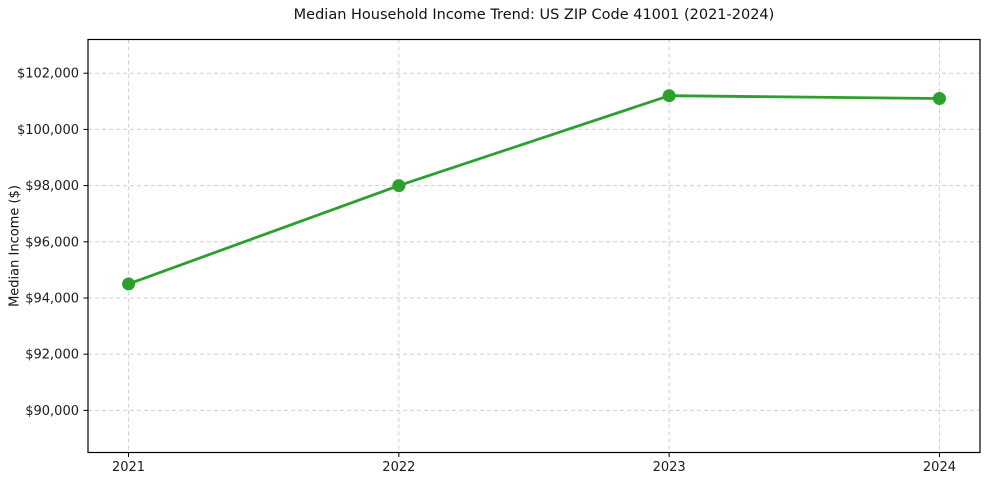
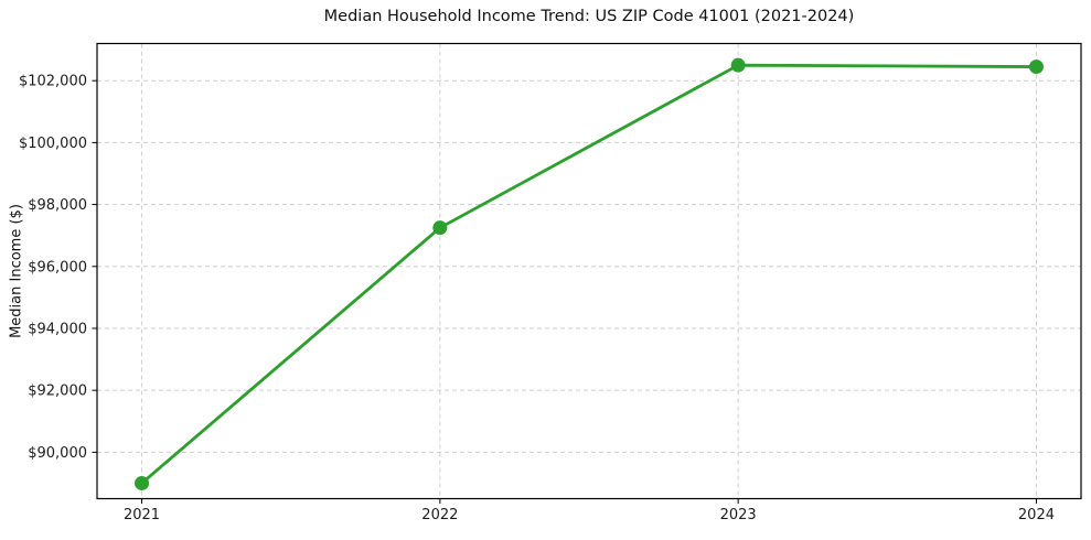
2021: $94500 -> $89000
2022: $98000 -> $97200
2023: $101200 -> $102500
2024: $101100 -> $102400
